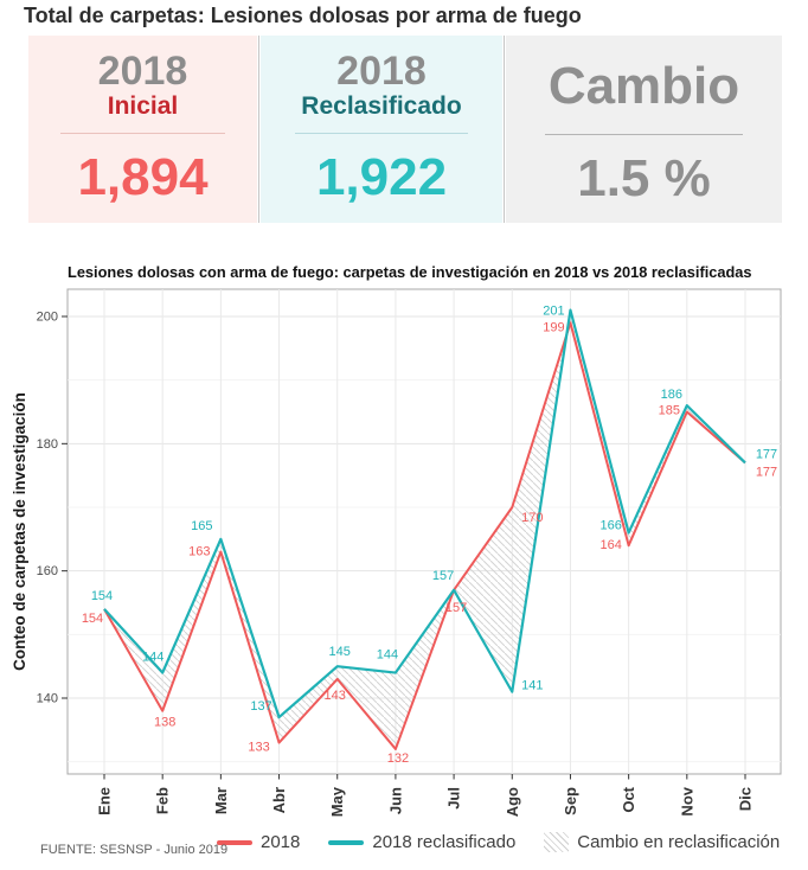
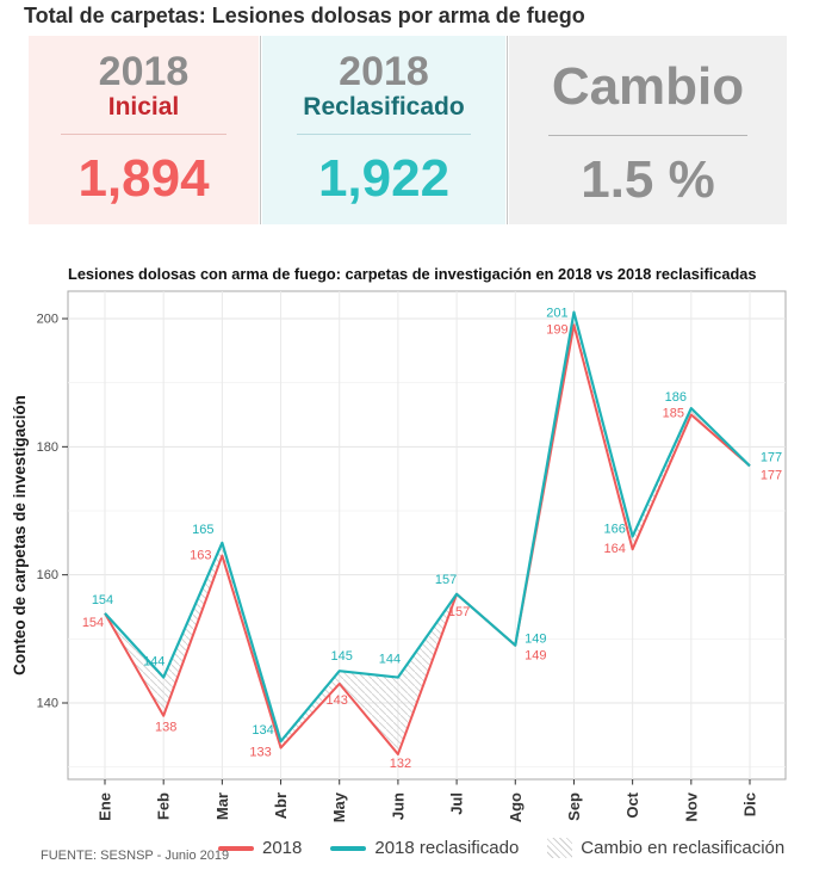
2018 reclasificado/Abr: 137 -> 134
2018/Ago: 170 -> 149
2018 reclasificado/Ago: 141 -> 149
